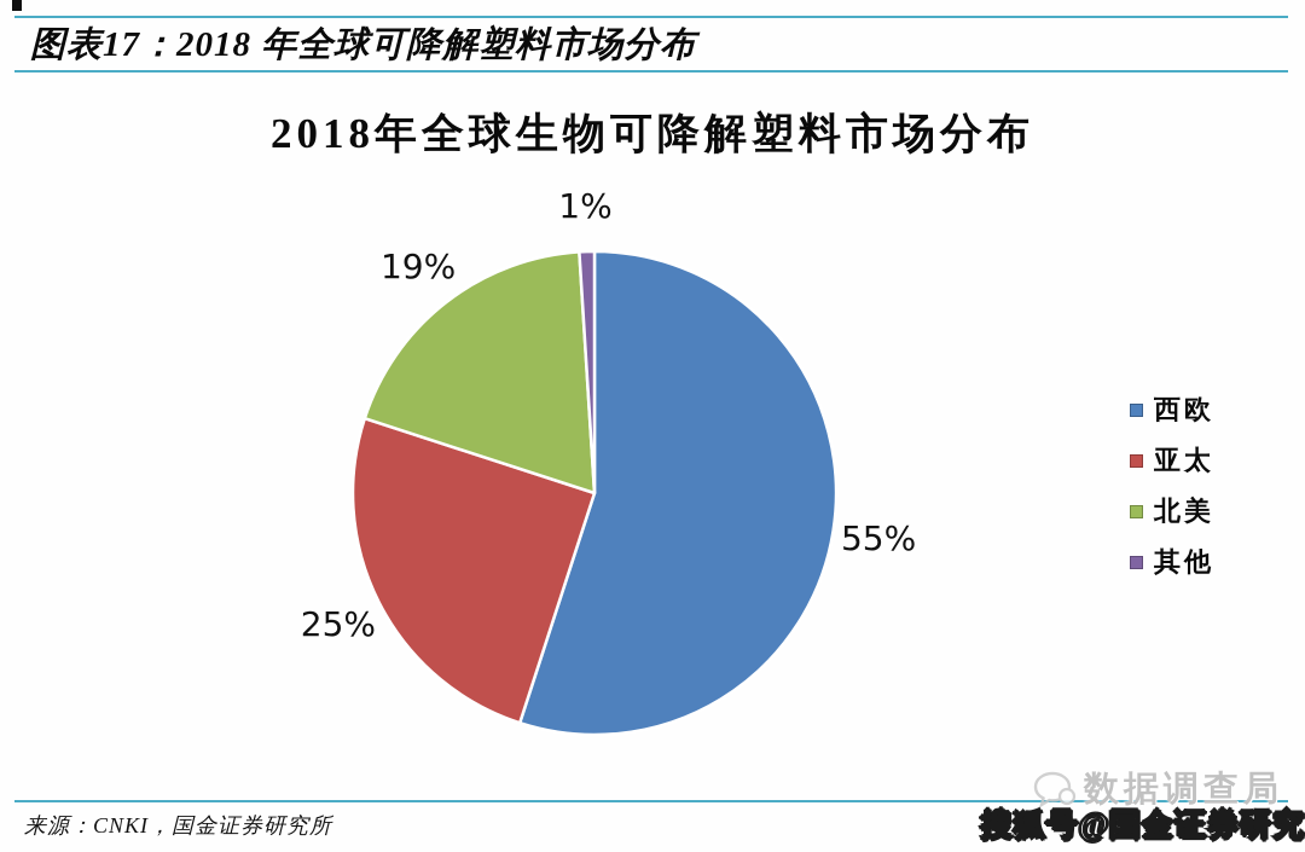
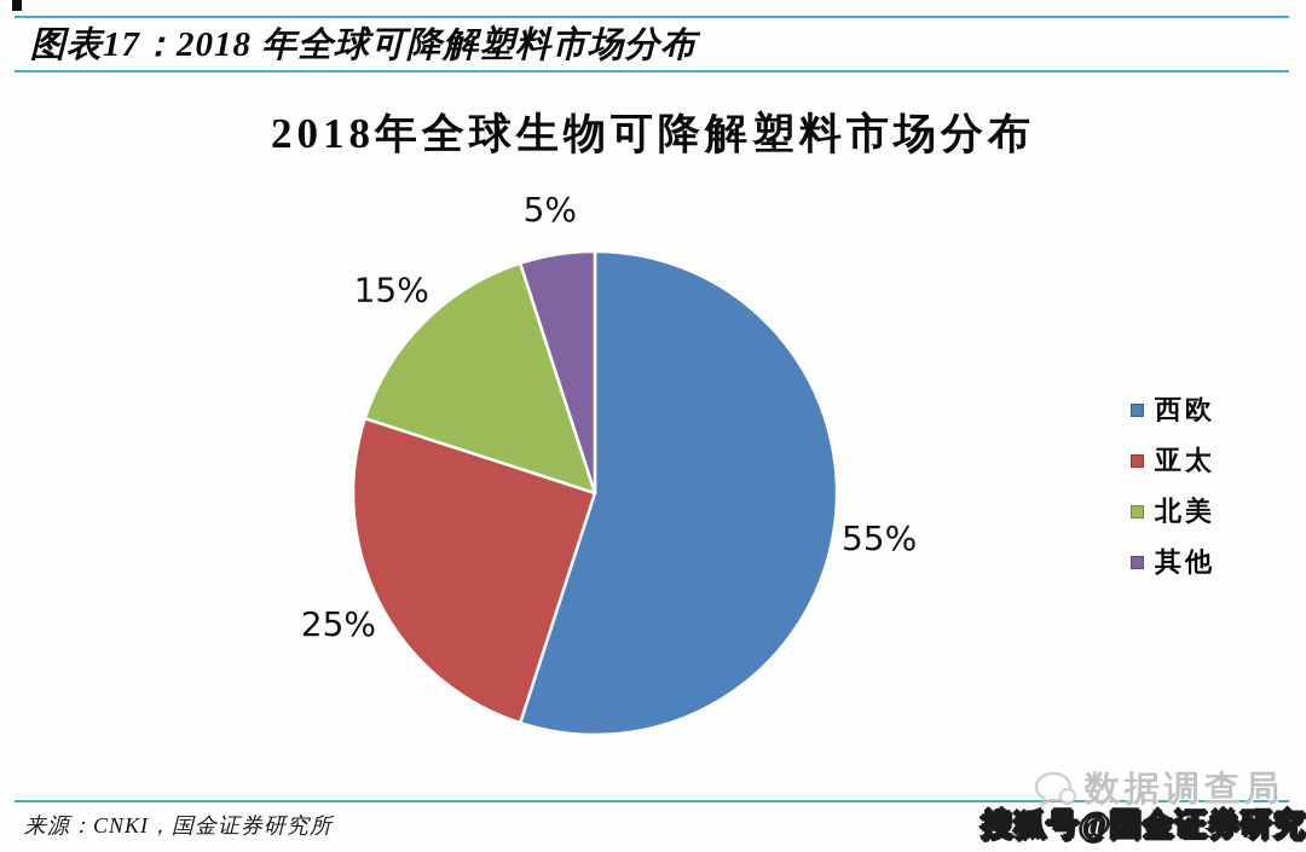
北美: 19% -> 15%
其他: 1% -> 5%
